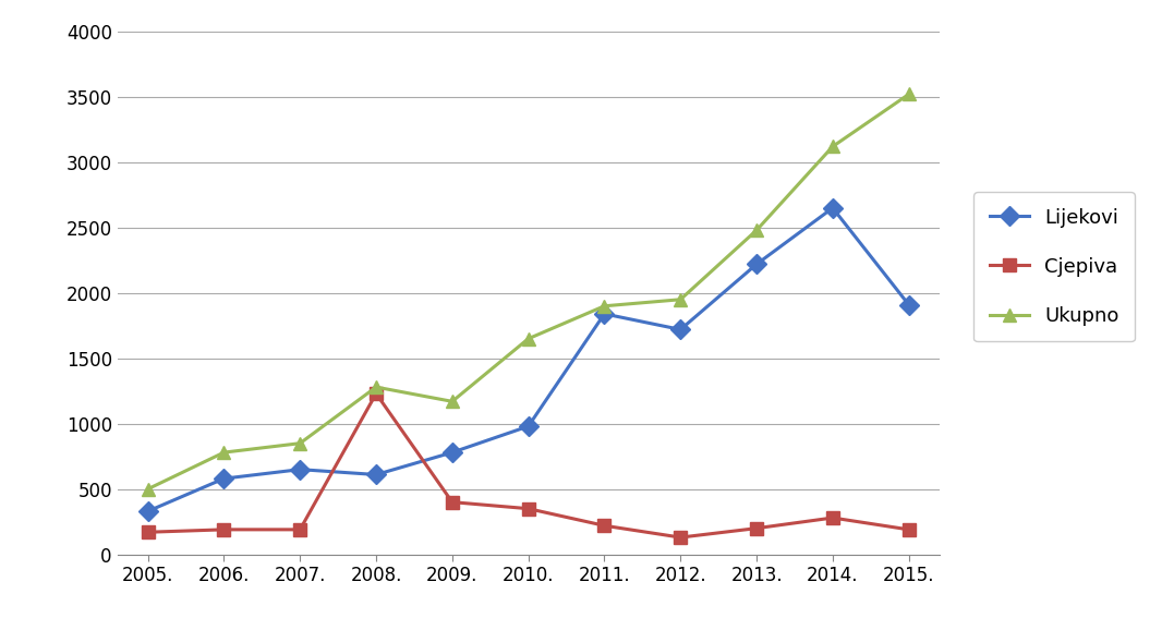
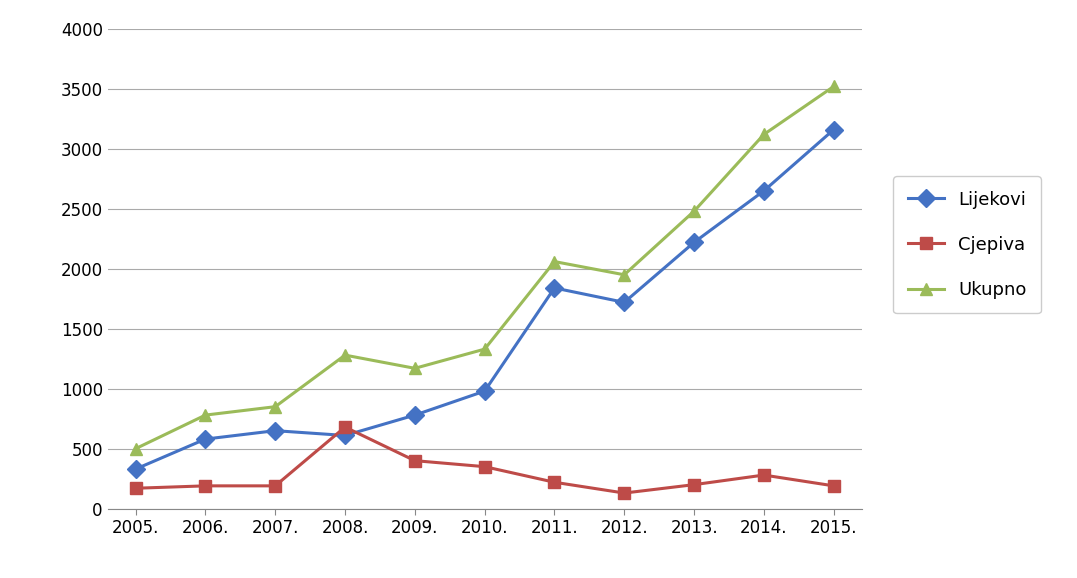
Cjepiva/2008.: 1230 -> 680
Ukupno/2010.: 1650 -> 1330
Ukupno/2011.: 1900 -> 2060
Lijekovi/2015.: 1910 -> 3160
